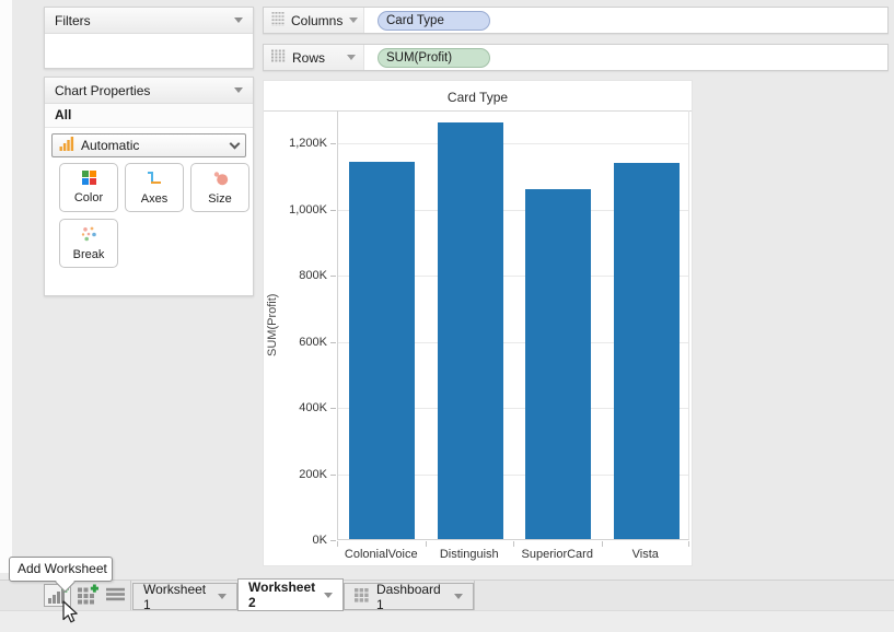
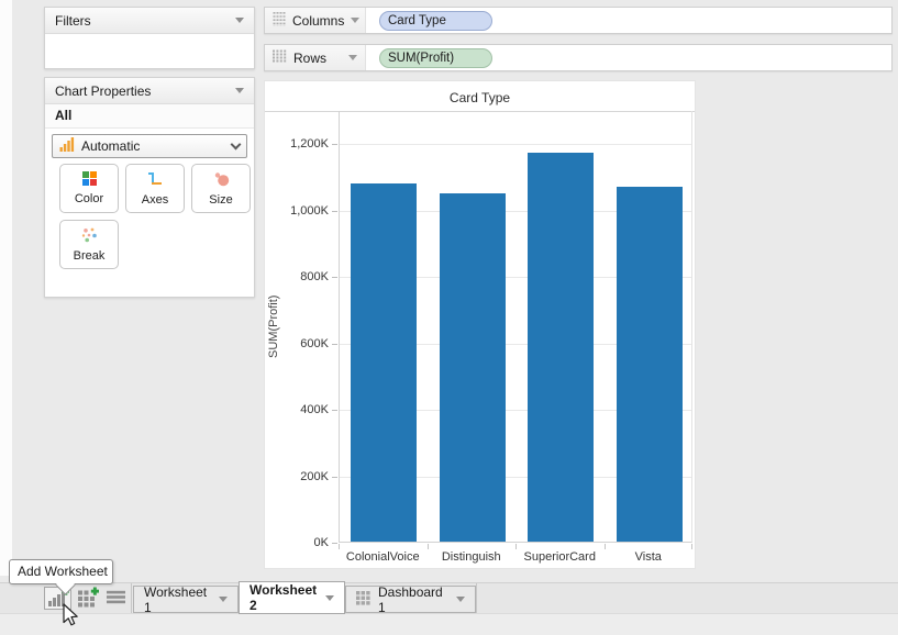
ColonialVoice: 1140K -> 1080K
Distinguish: 1260K -> 1050K
SuperiorCard: 1060K -> 1170K
Vista: 1140K -> 1070K
